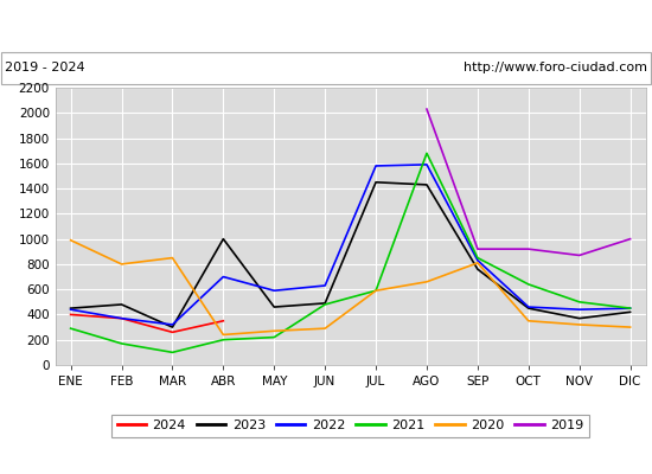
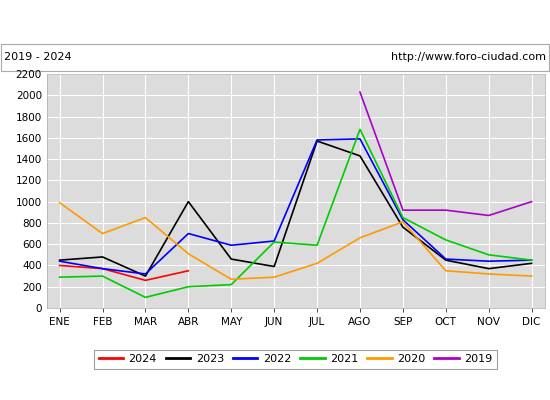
2021/FEB: 170 -> 300
2020/FEB: 800 -> 700
2020/ABR: 240 -> 510
2023/JUN: 490 -> 390
2021/JUN: 480 -> 620
2023/JUL: 1450 -> 1570
2020/JUL: 590 -> 420
